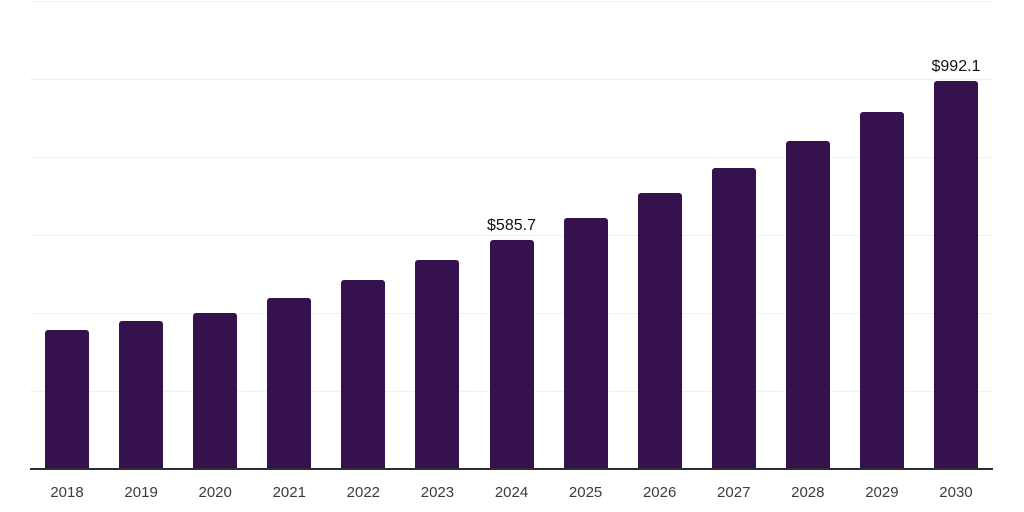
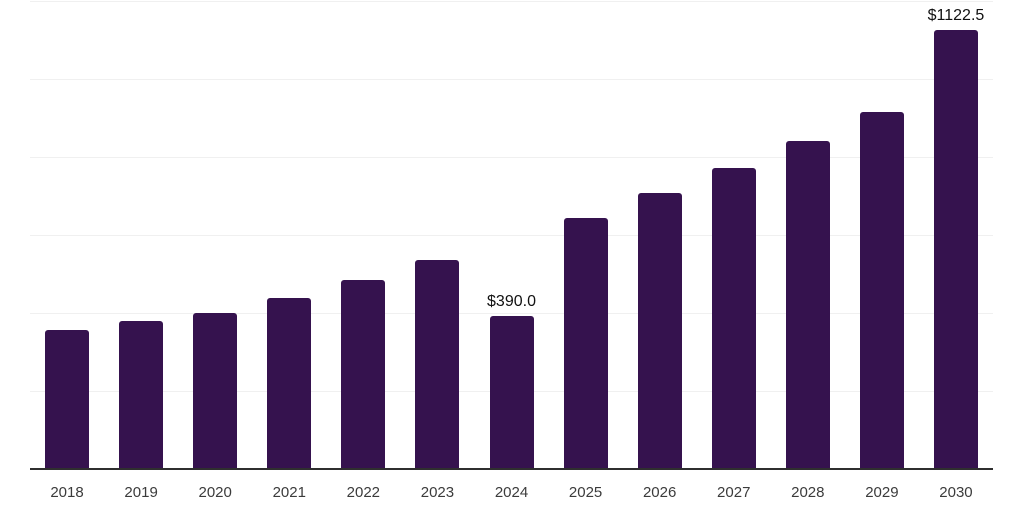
2024: $585.7 -> $390.0
2030: $992.1 -> $1122.5
